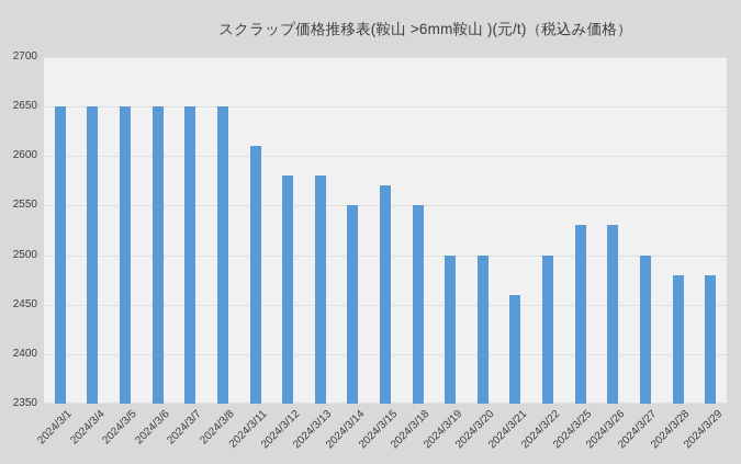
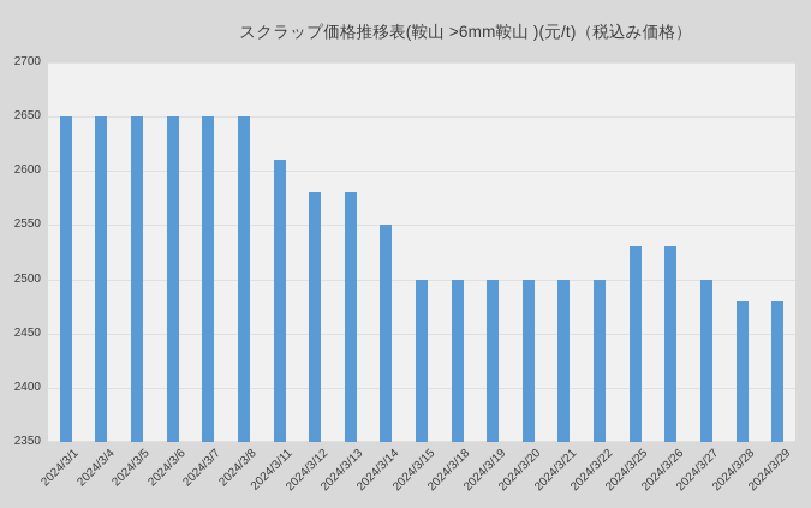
2024/3/15: 2570 -> 2500
2024/3/18: 2550 -> 2500
2024/3/21: 2460 -> 2500
